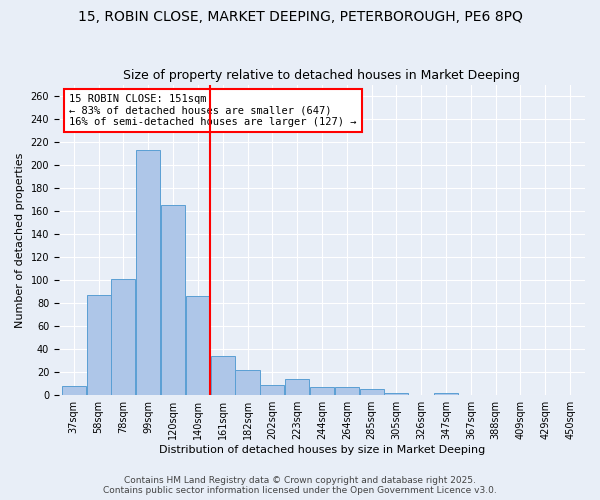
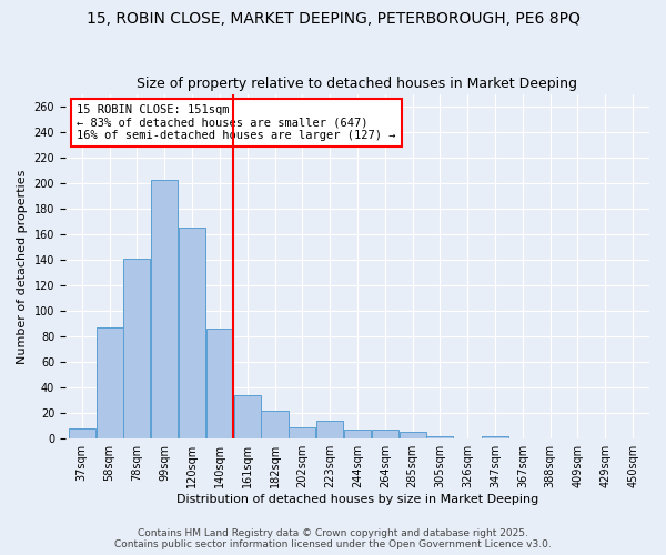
78sqm: 101 -> 141
99sqm: 213 -> 203
